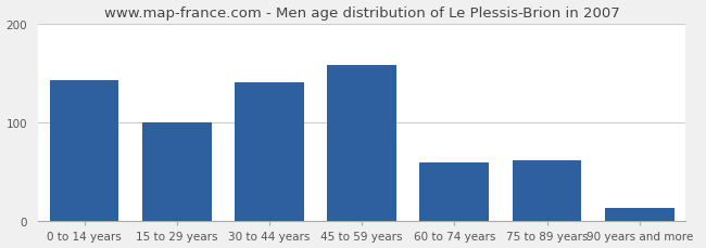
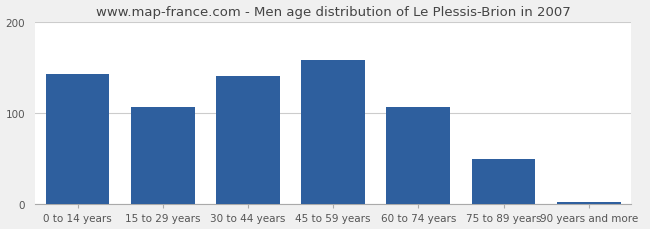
15 to 29 years: 100 -> 106
60 to 74 years: 60 -> 106
75 to 89 years: 62 -> 50
90 years and more: 14 -> 3
